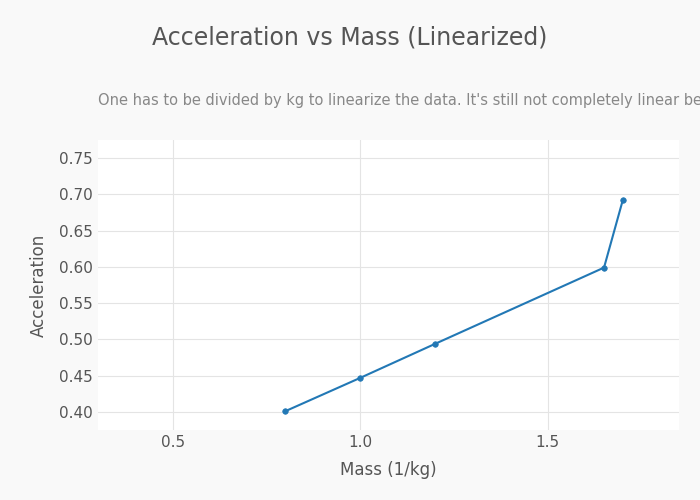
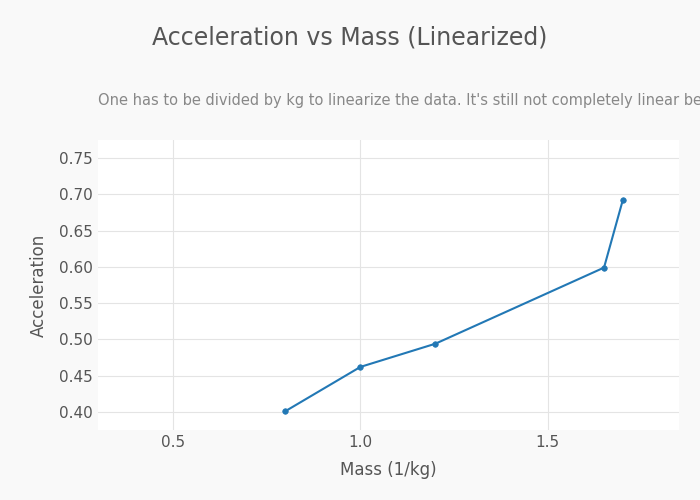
1.0: 0.447 -> 0.462
